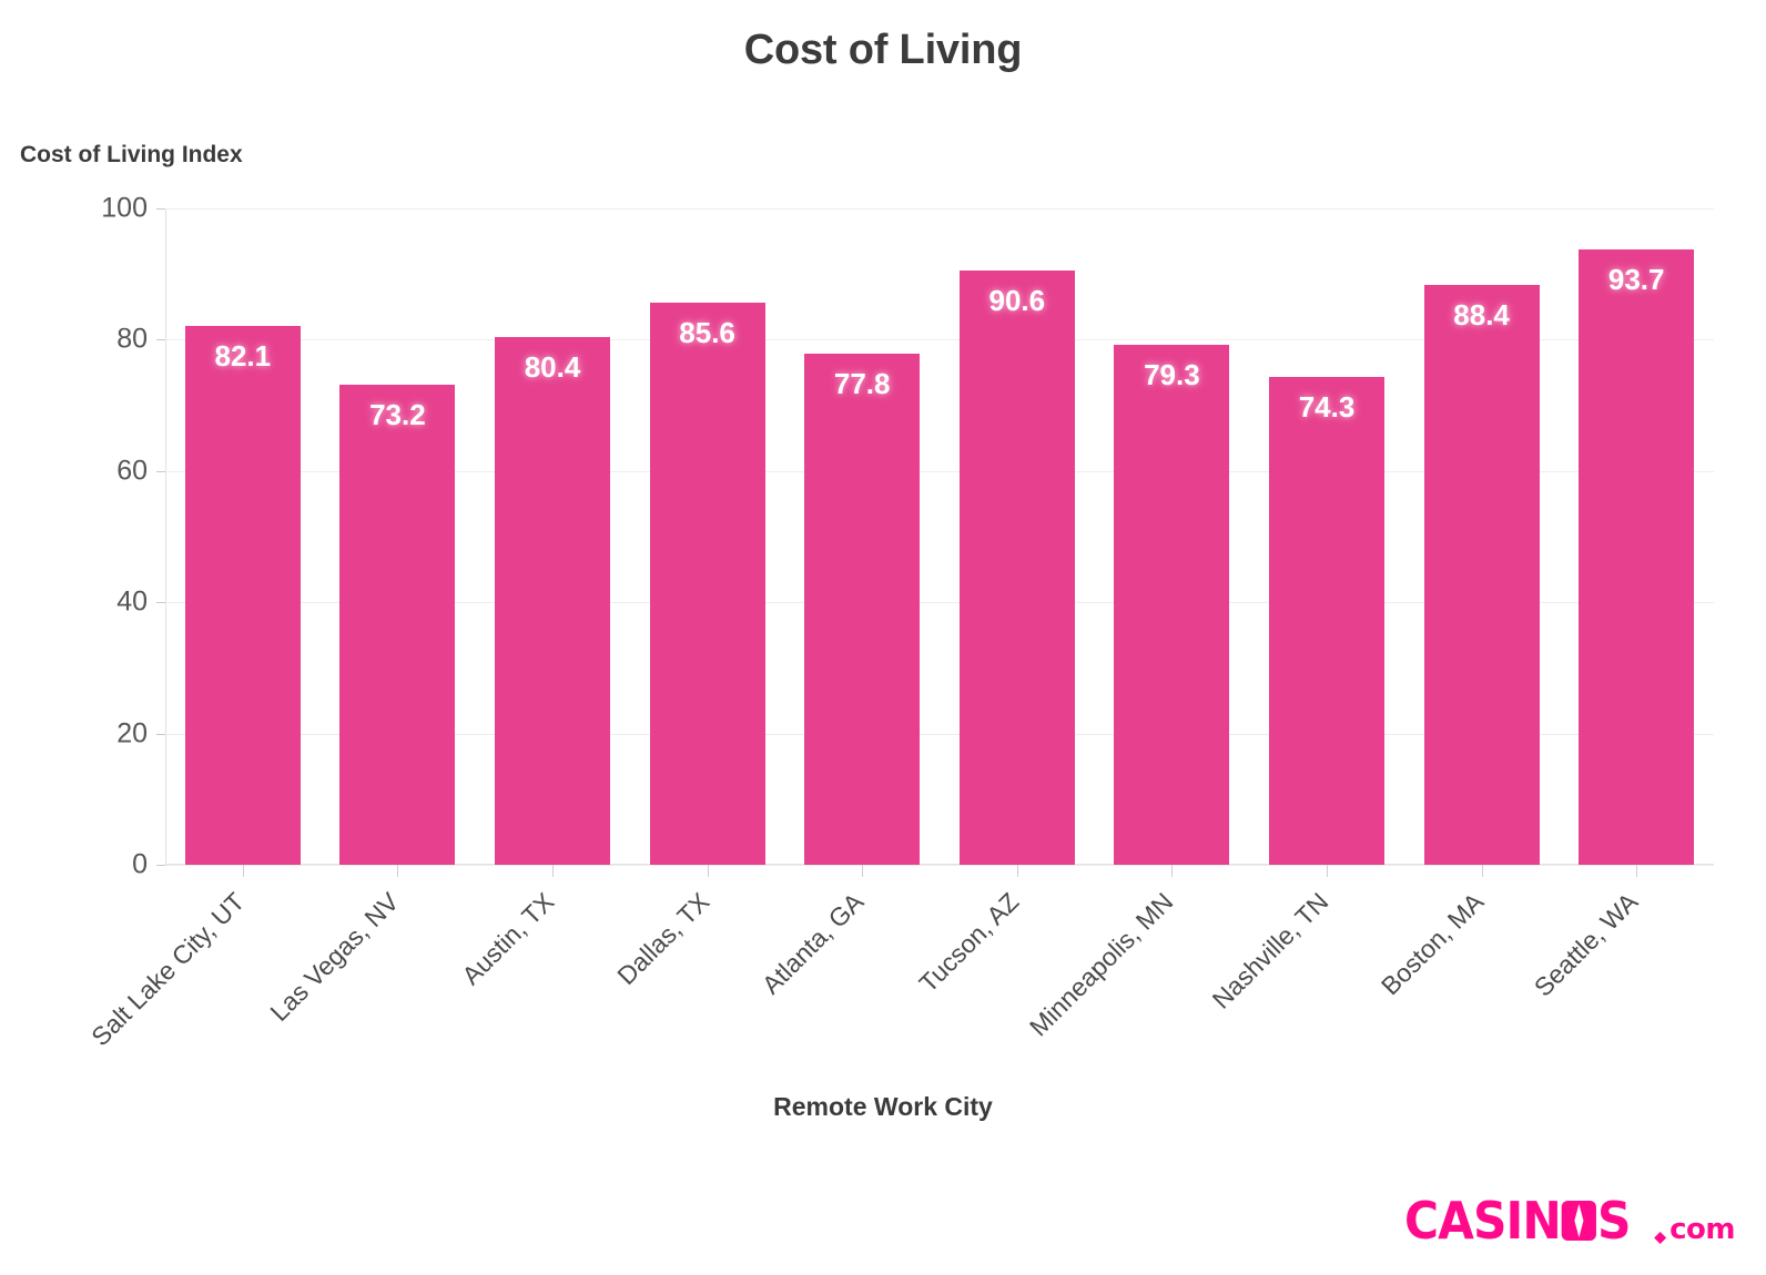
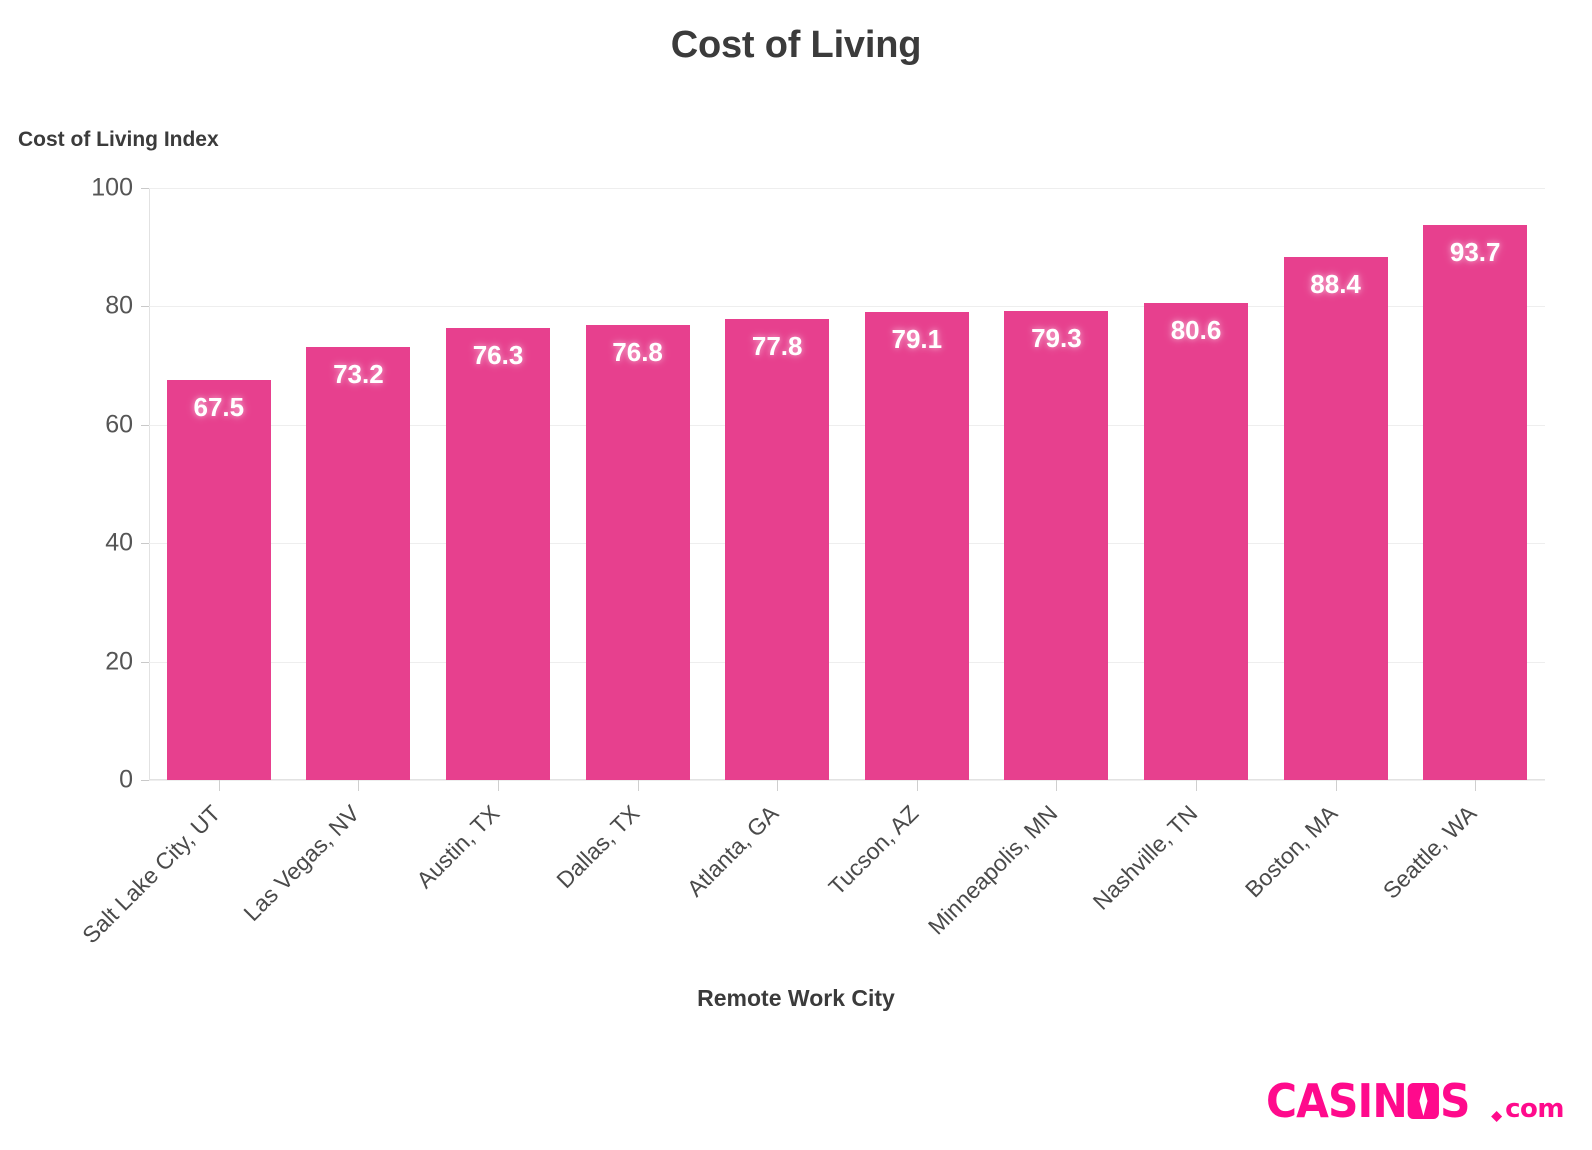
Salt Lake City, UT: 82.1 -> 67.5
Austin, TX: 80.4 -> 76.3
Dallas, TX: 85.6 -> 76.8
Tucson, AZ: 90.6 -> 79.1
Nashville, TN: 74.3 -> 80.6
